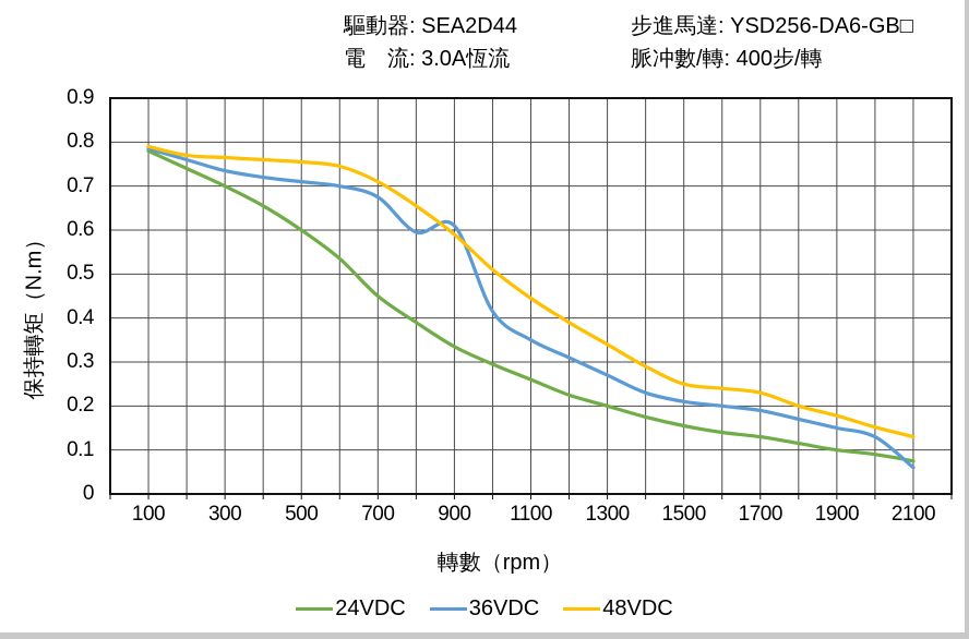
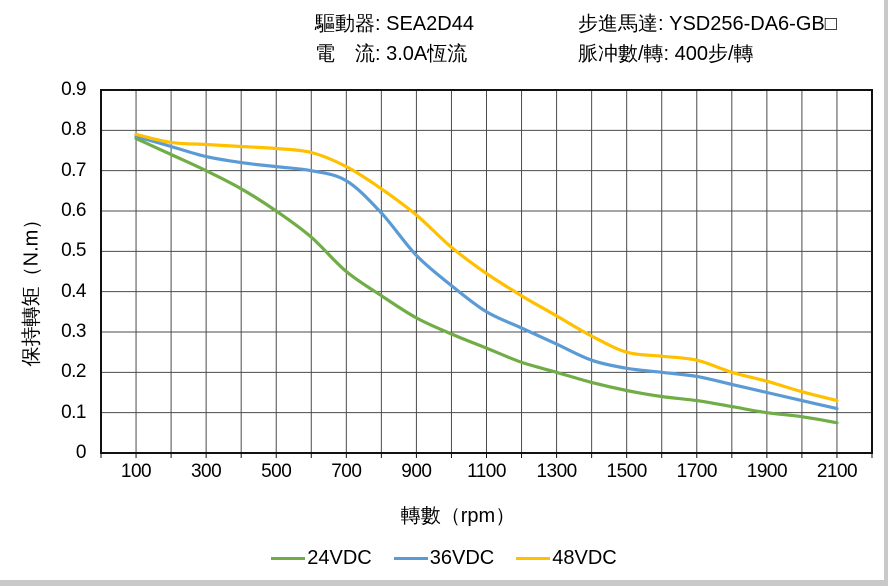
36VDC/900: 0.61 -> 0.49
36VDC/2100: 0.06 -> 0.11
